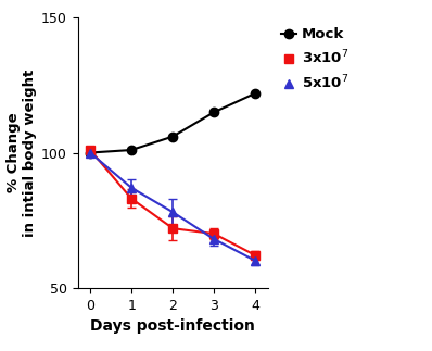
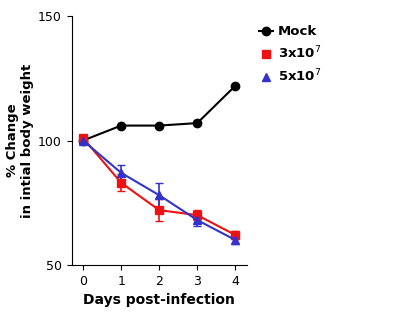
Mock/1: 101 -> 106
Mock/3: 115 -> 107
